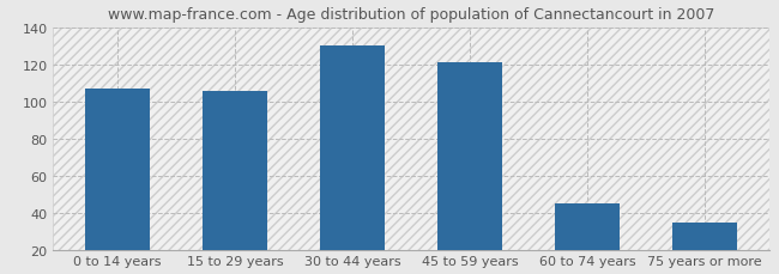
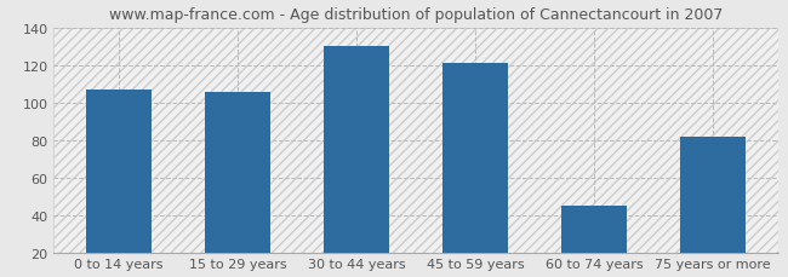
75 years or more: 35 -> 82
